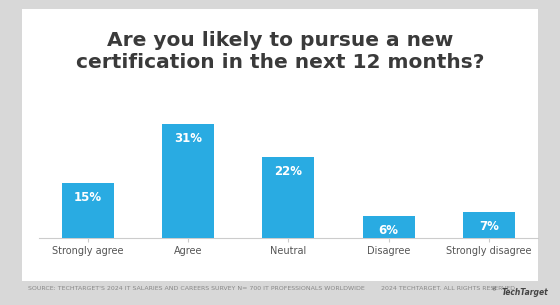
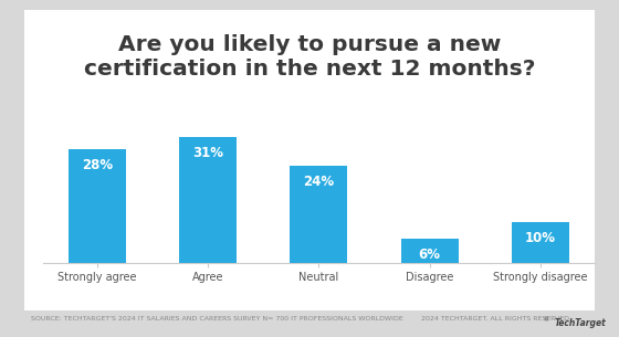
Strongly agree: 15% -> 28%
Neutral: 22% -> 24%
Strongly disagree: 7% -> 10%
